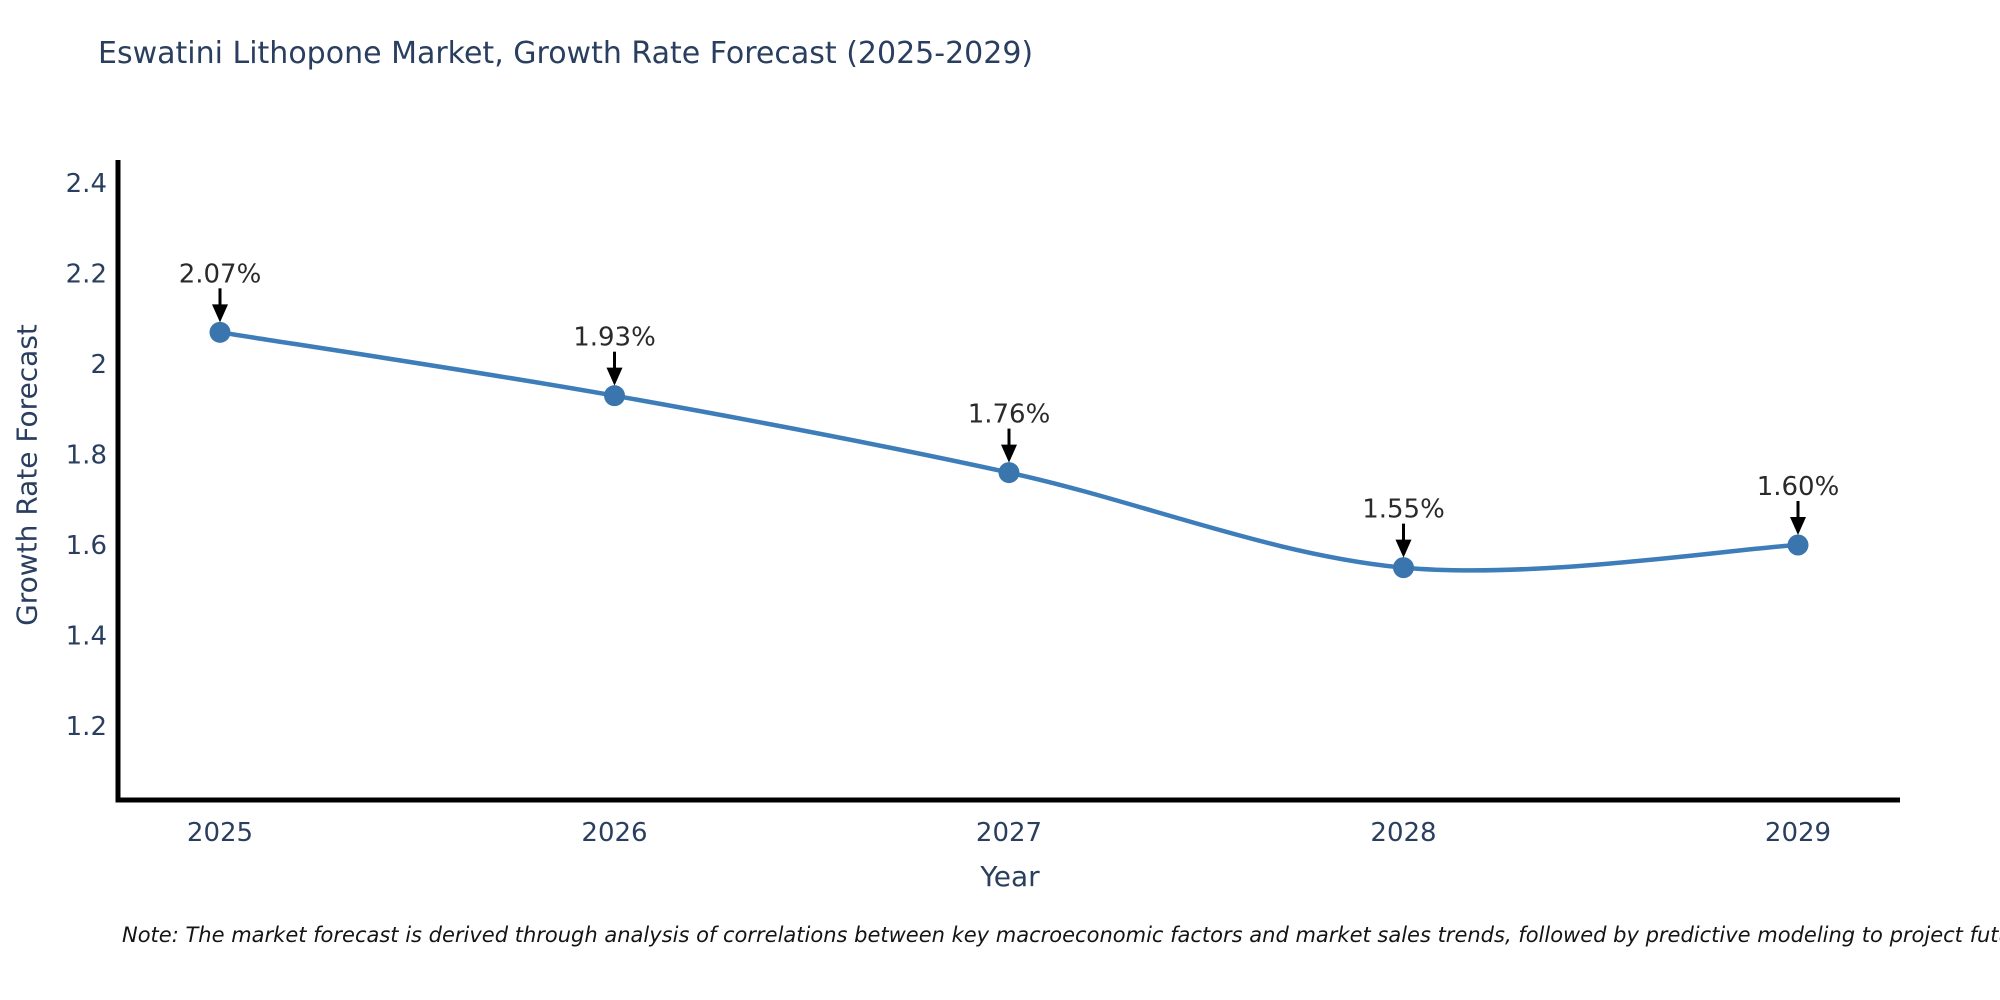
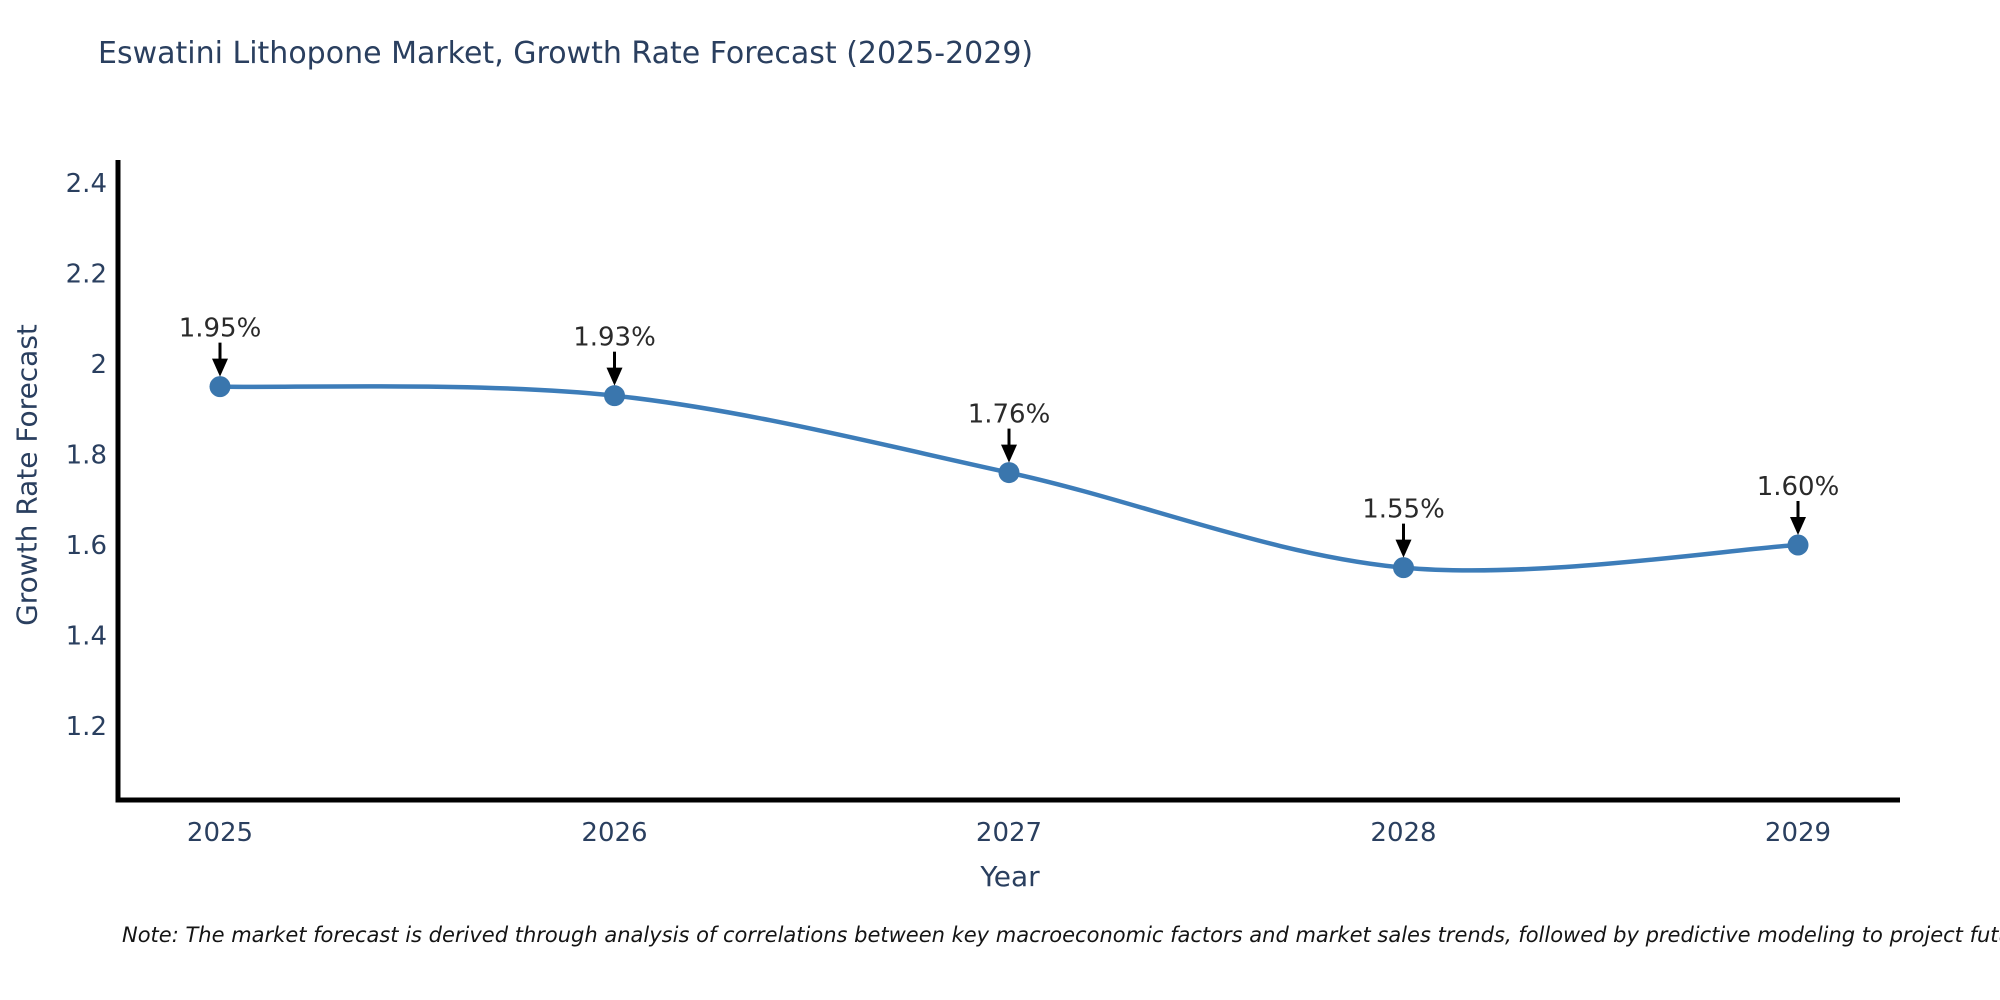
2025: 2.07% -> 1.95%
